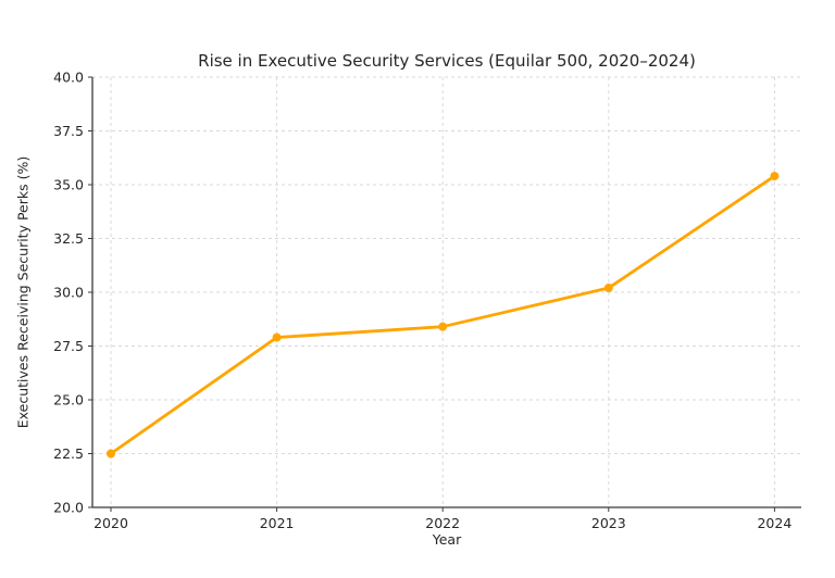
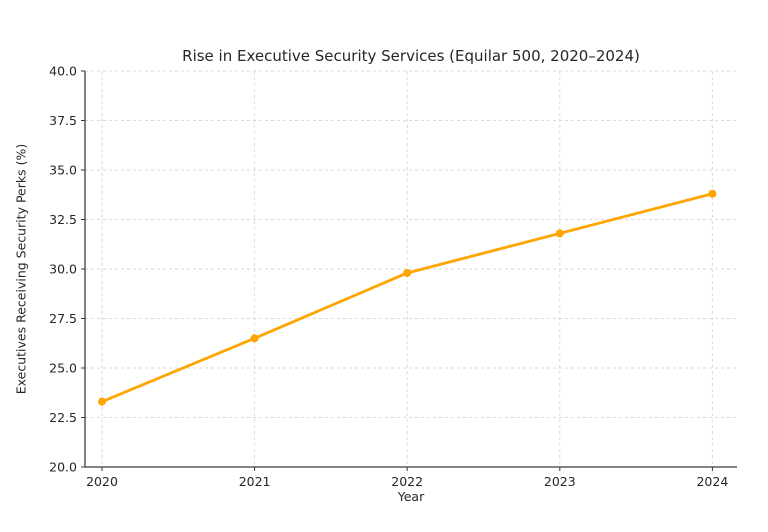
2020: 22.5 -> 23.3
2021: 27.9 -> 26.5
2022: 28.4 -> 29.8
2023: 30.2 -> 31.8
2024: 35.4 -> 33.8
